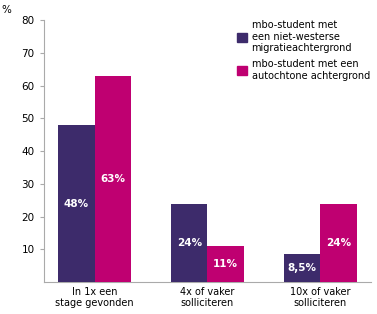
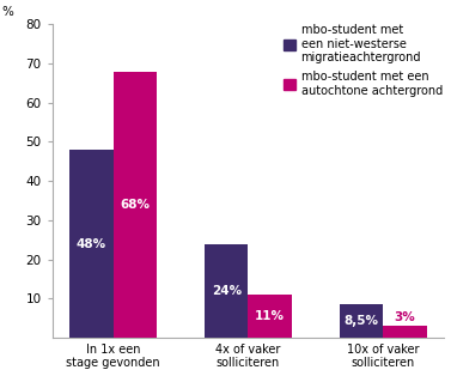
mbo-student met een autochtone achtergrond/In 1x een stage gevonden: 63% -> 68%
mbo-student met een autochtone achtergrond/10x of vaker solliciteren: 24% -> 3%
